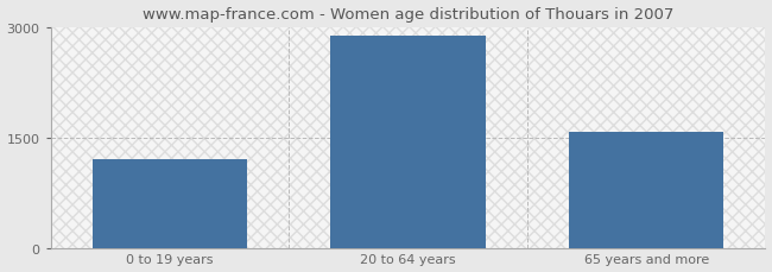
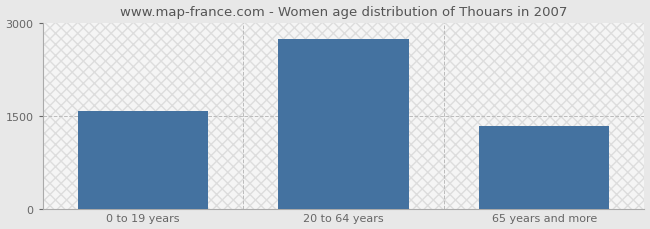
0 to 19 years: 1200 -> 1580
20 to 64 years: 2880 -> 2740
65 years and more: 1580 -> 1340
